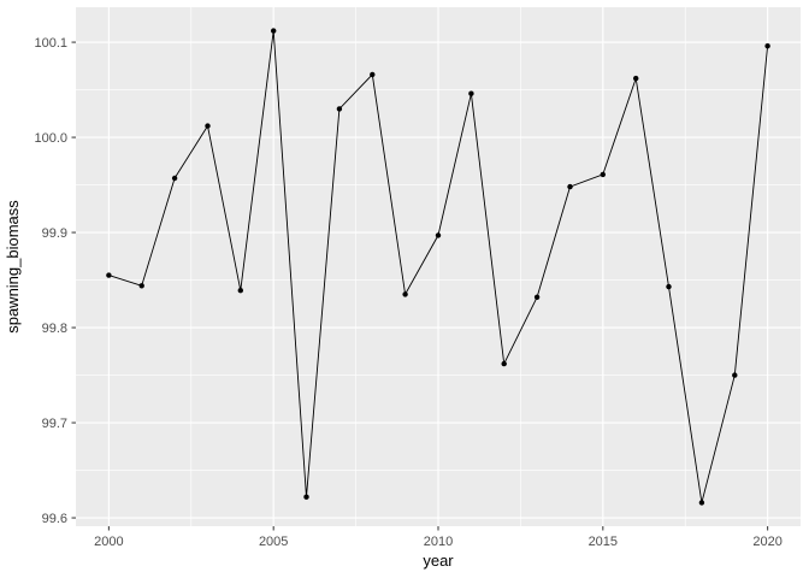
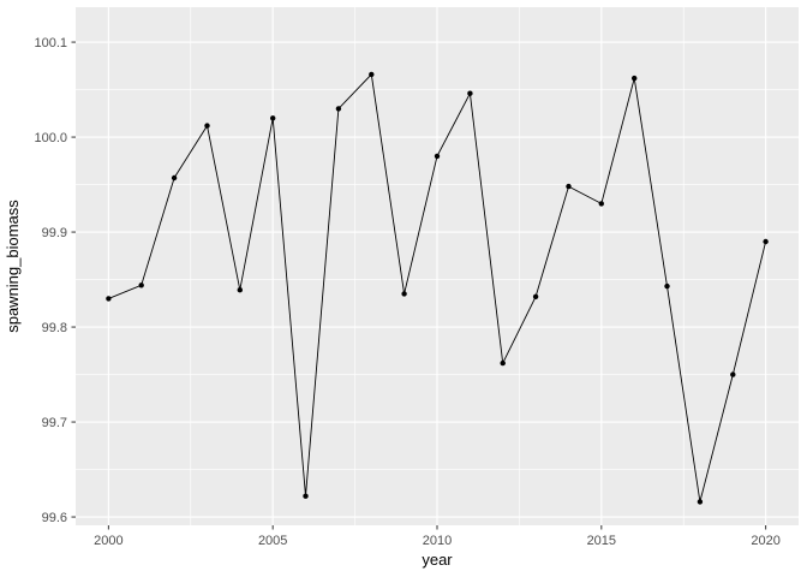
2000: 99.86 -> 99.83
2005: 100.11 -> 100.02
2010: 99.90 -> 99.98
2015: 99.96 -> 99.93
2020: 100.10 -> 99.89
